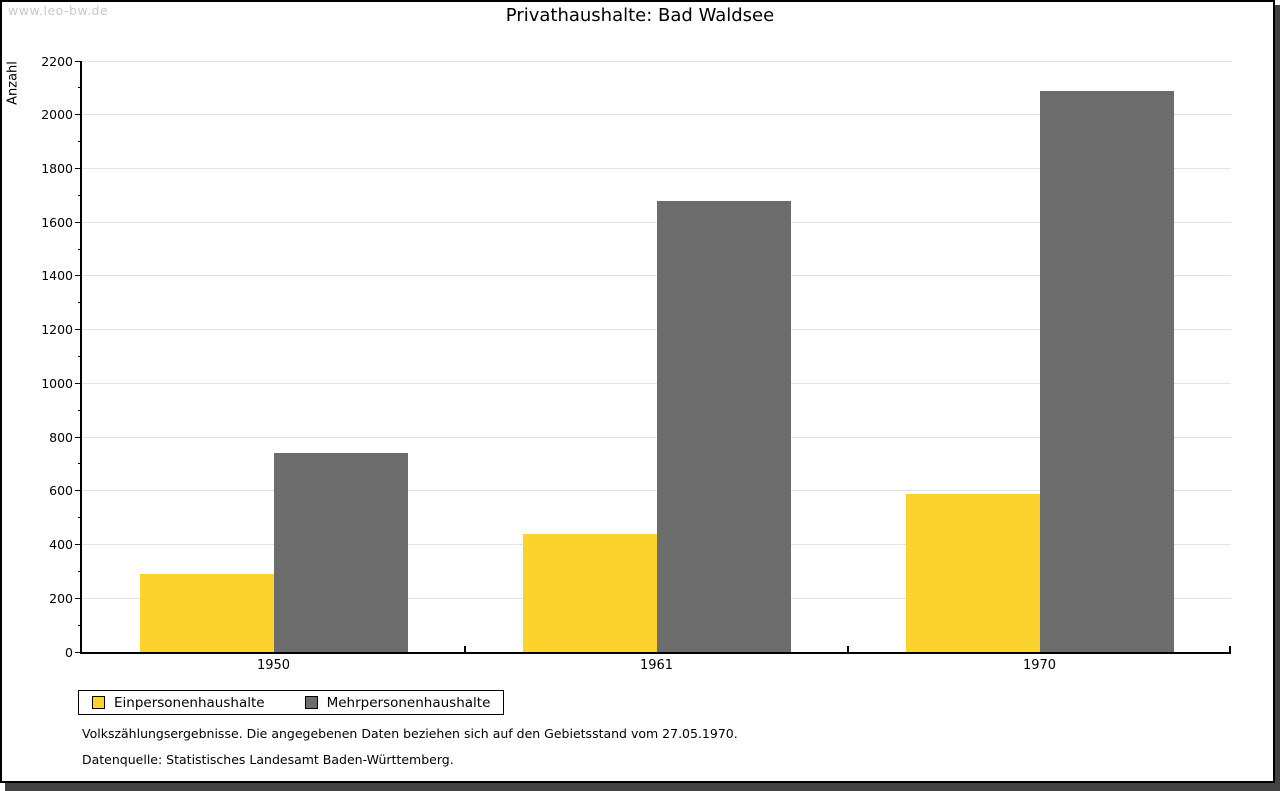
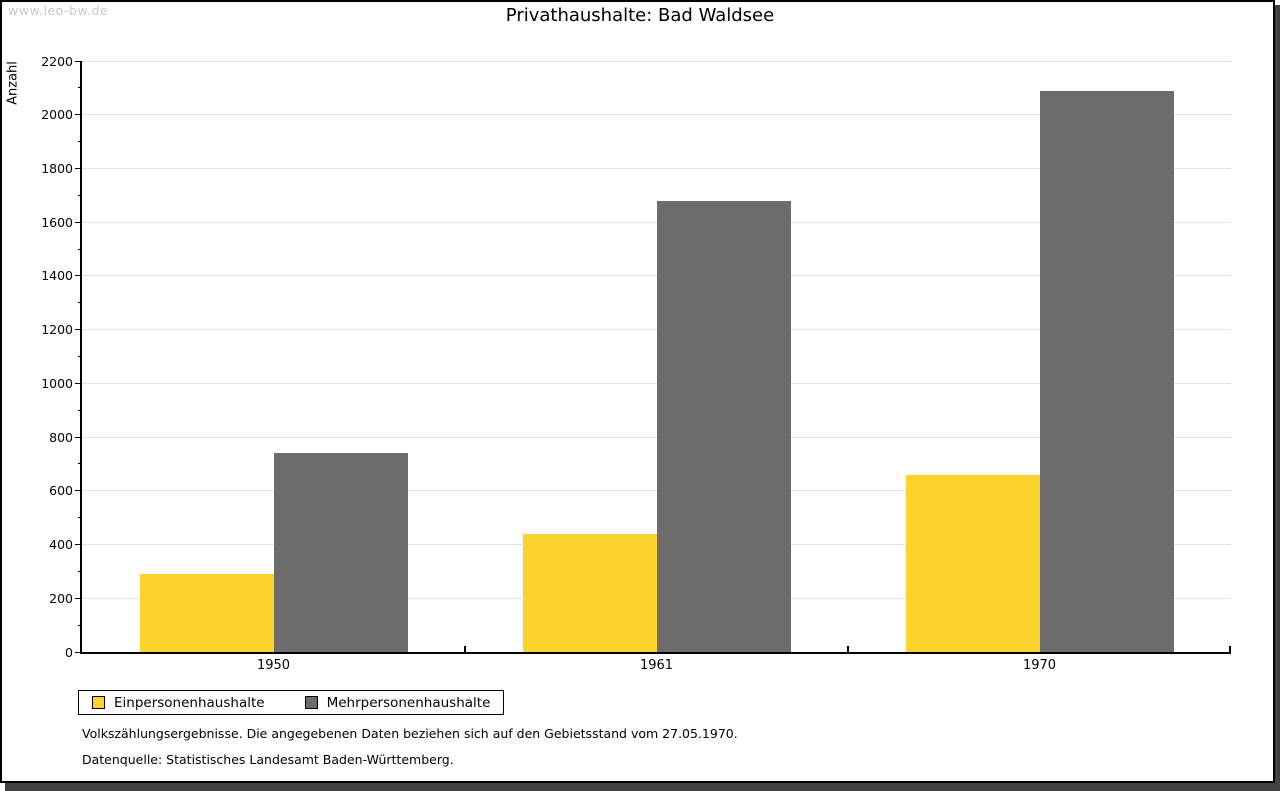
Einpersonenhaushalte/1970: 590 -> 660
